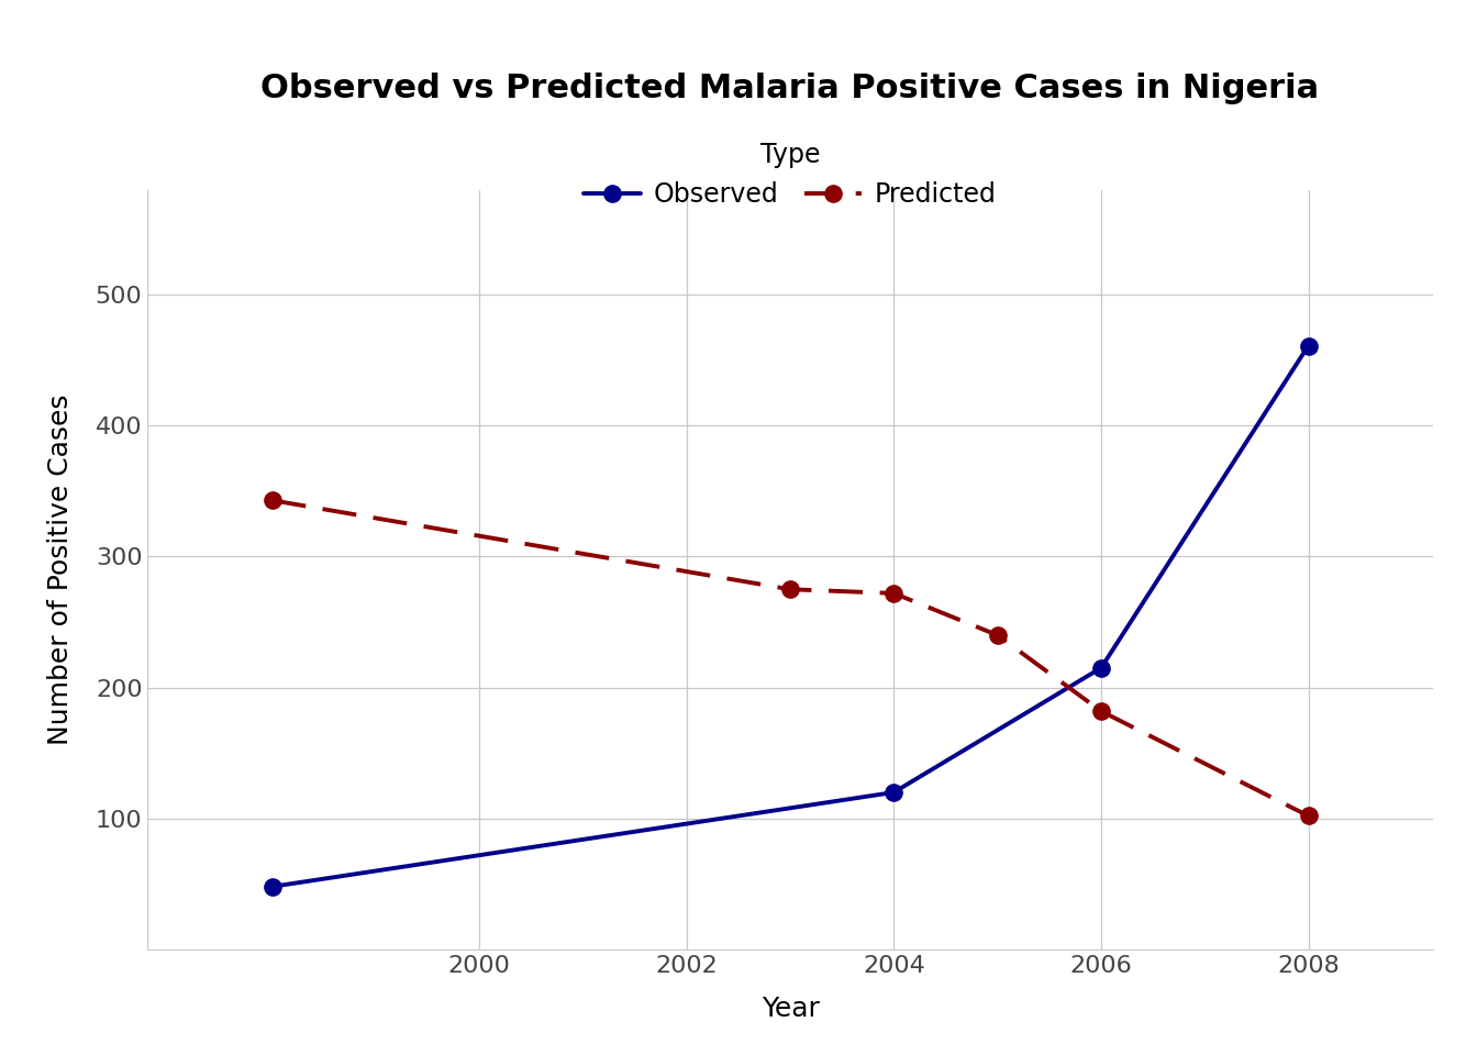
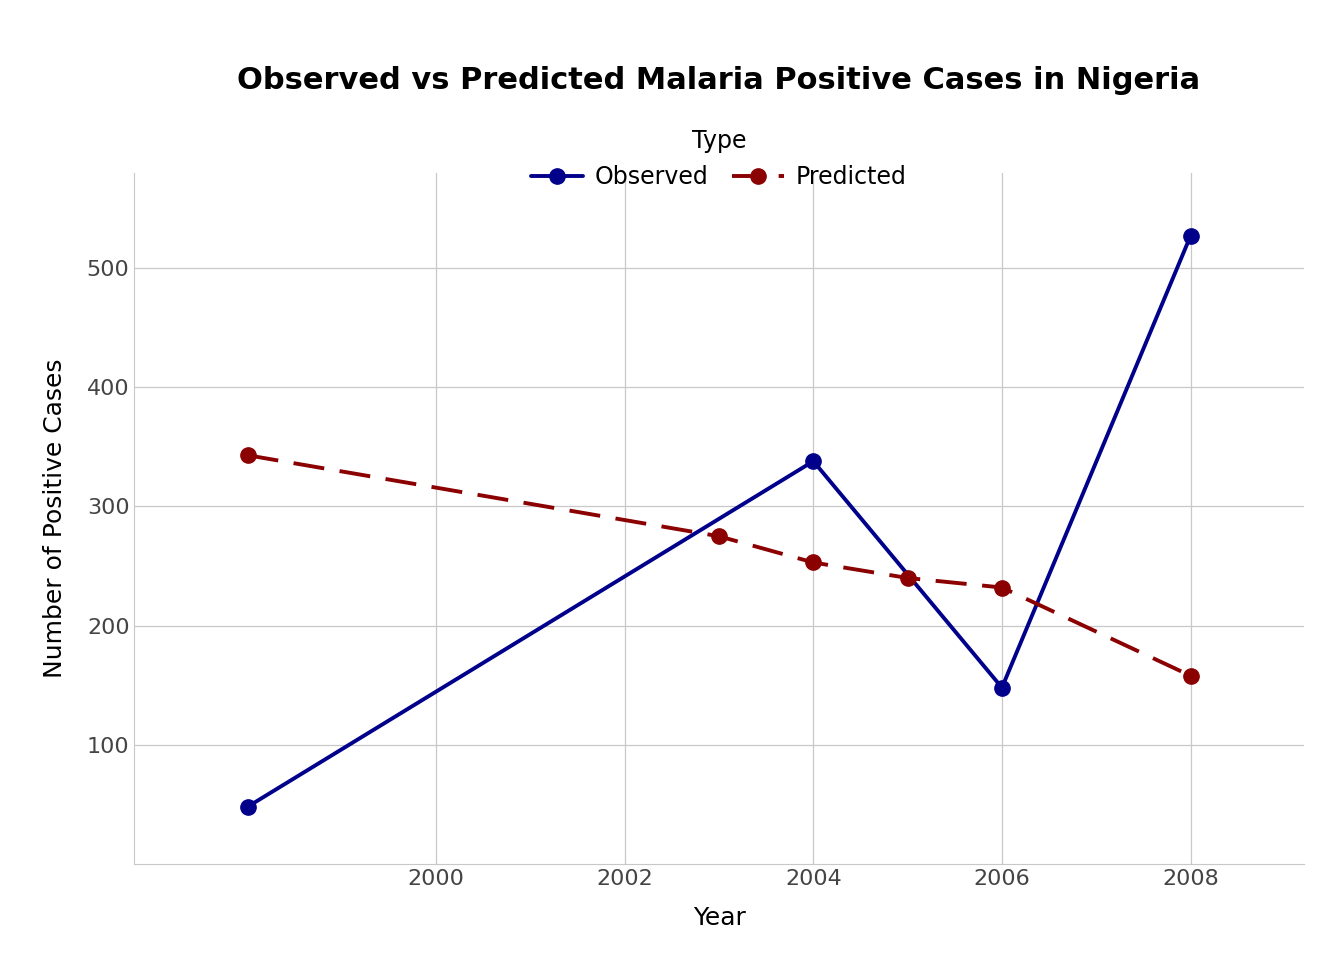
Observed/2004: 120 -> 338
Predicted/2004: 272 -> 253
Observed/2006: 215 -> 148
Predicted/2006: 182 -> 232
Observed/2008: 461 -> 527
Predicted/2008: 102 -> 158
